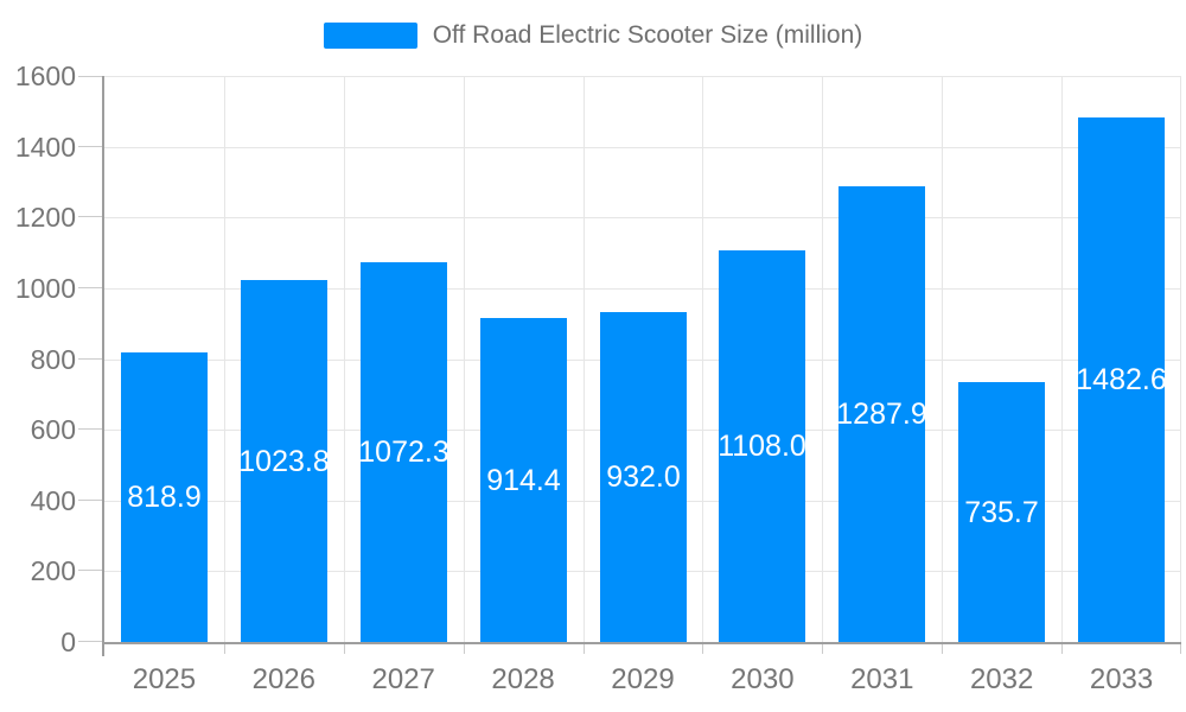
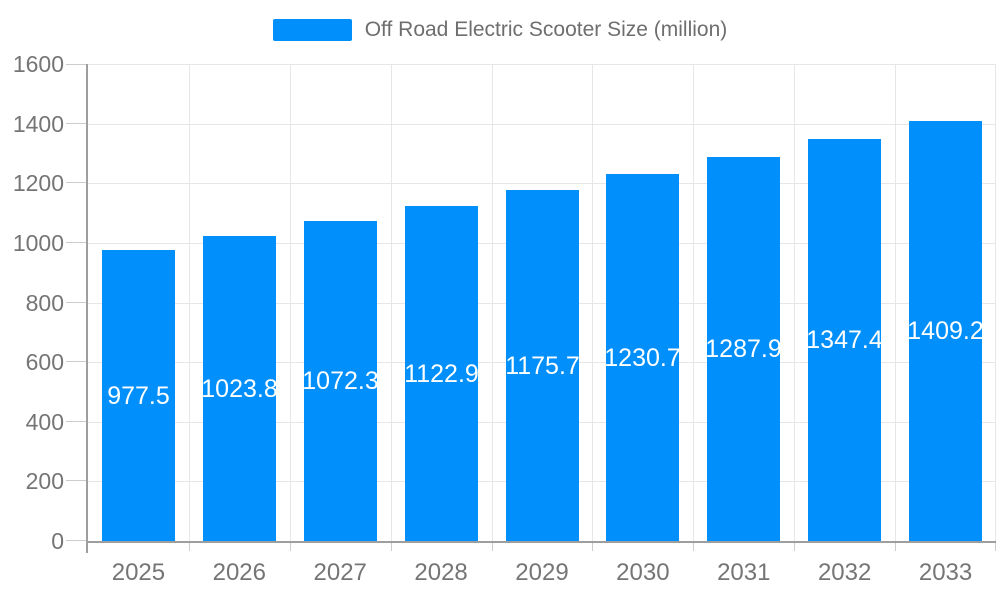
2025: 818.9 -> 977.5
2028: 914.4 -> 1122.9
2029: 932.0 -> 1175.7
2030: 1108.0 -> 1230.7
2032: 735.7 -> 1347.4
2033: 1482.6 -> 1409.2
